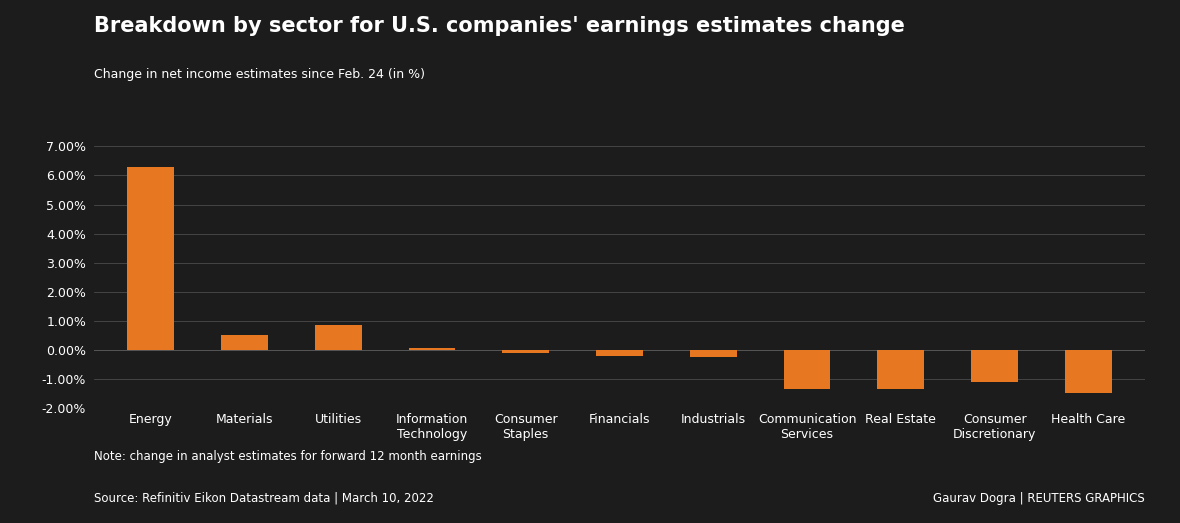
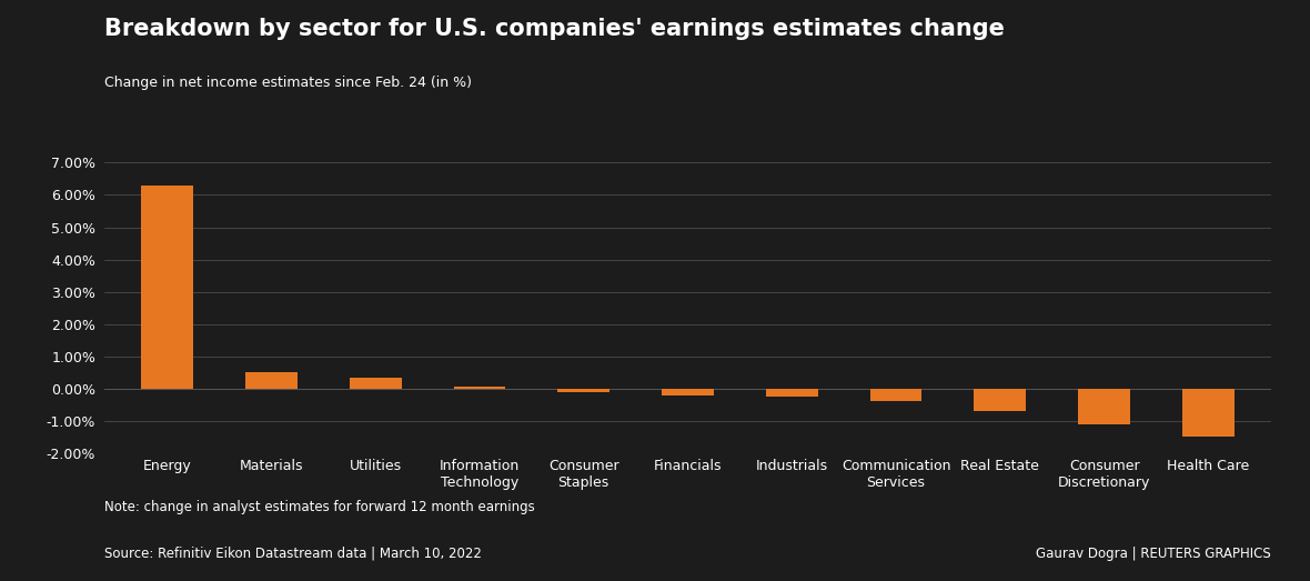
Utilities: 0.85% -> 0.35%
Communication Services: -1.35% -> -0.40%
Real Estate: -1.35% -> -0.70%
